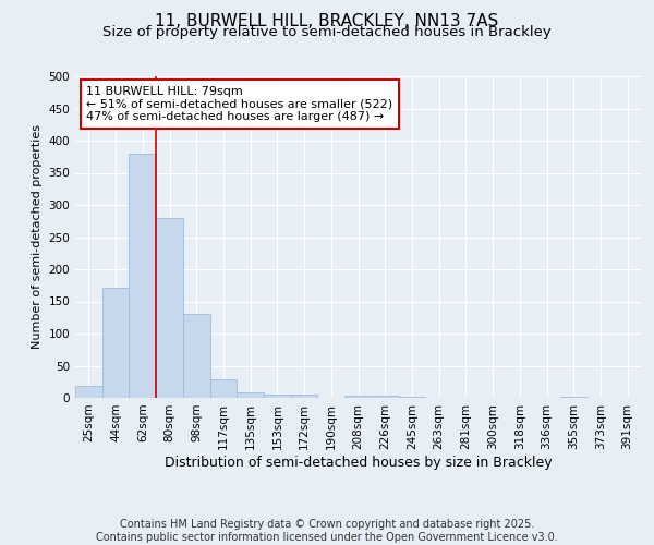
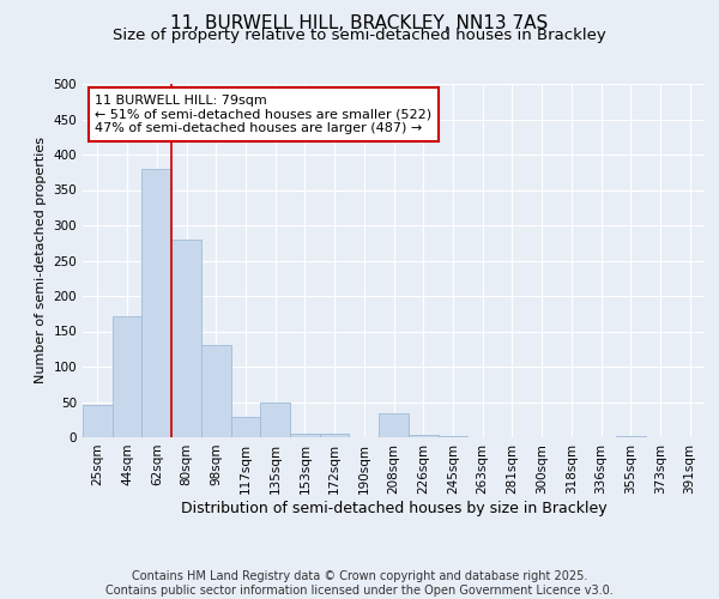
25sqm: 18 -> 46
135sqm: 8 -> 50
208sqm: 3 -> 34
